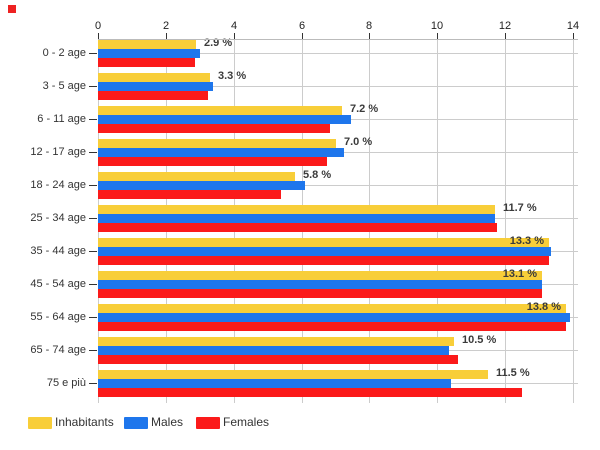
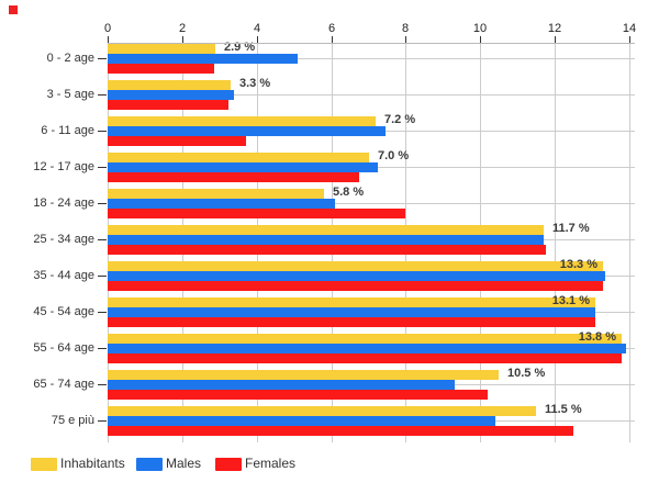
Males/0 - 2 age: 3.0 -> 5.1
Females/6 - 11 age: 6.8 -> 3.7
Females/18 - 24 age: 5.4 -> 8.0
Males/65 - 74 age: 10.3 -> 9.3
Females/65 - 74 age: 10.6 -> 10.2
